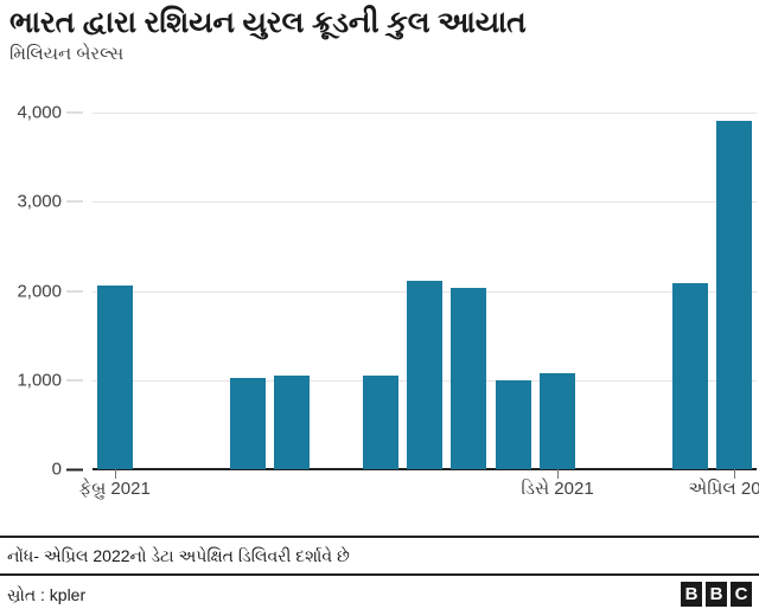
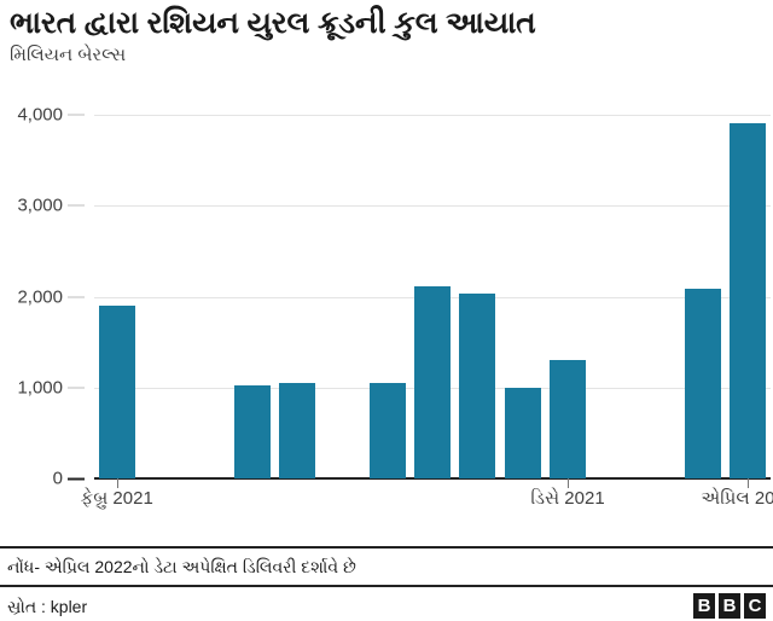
ફેબ્રુ 2021: 2100 -> 1900
ડિસે 2021: 1100 -> 1300
